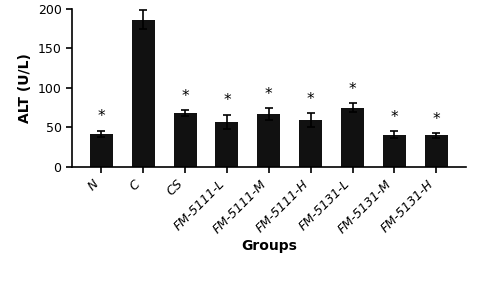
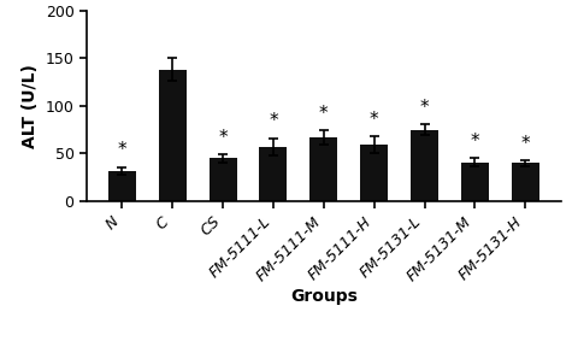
N: 42 -> 32
C: 186 -> 138
CS: 68 -> 45
